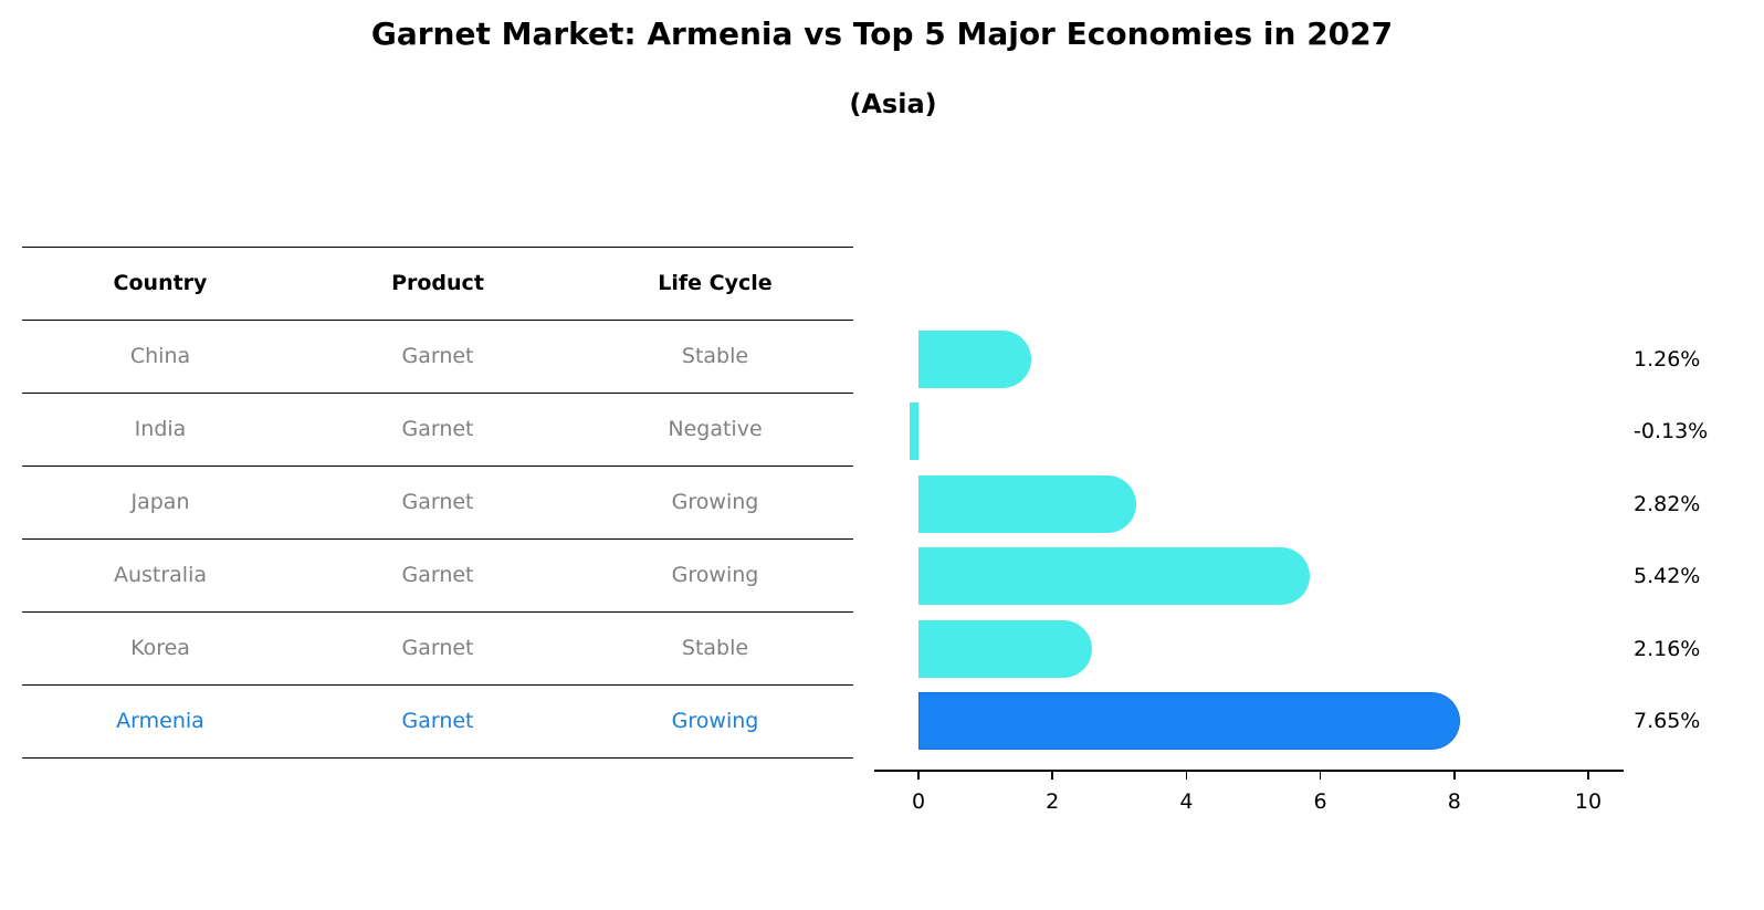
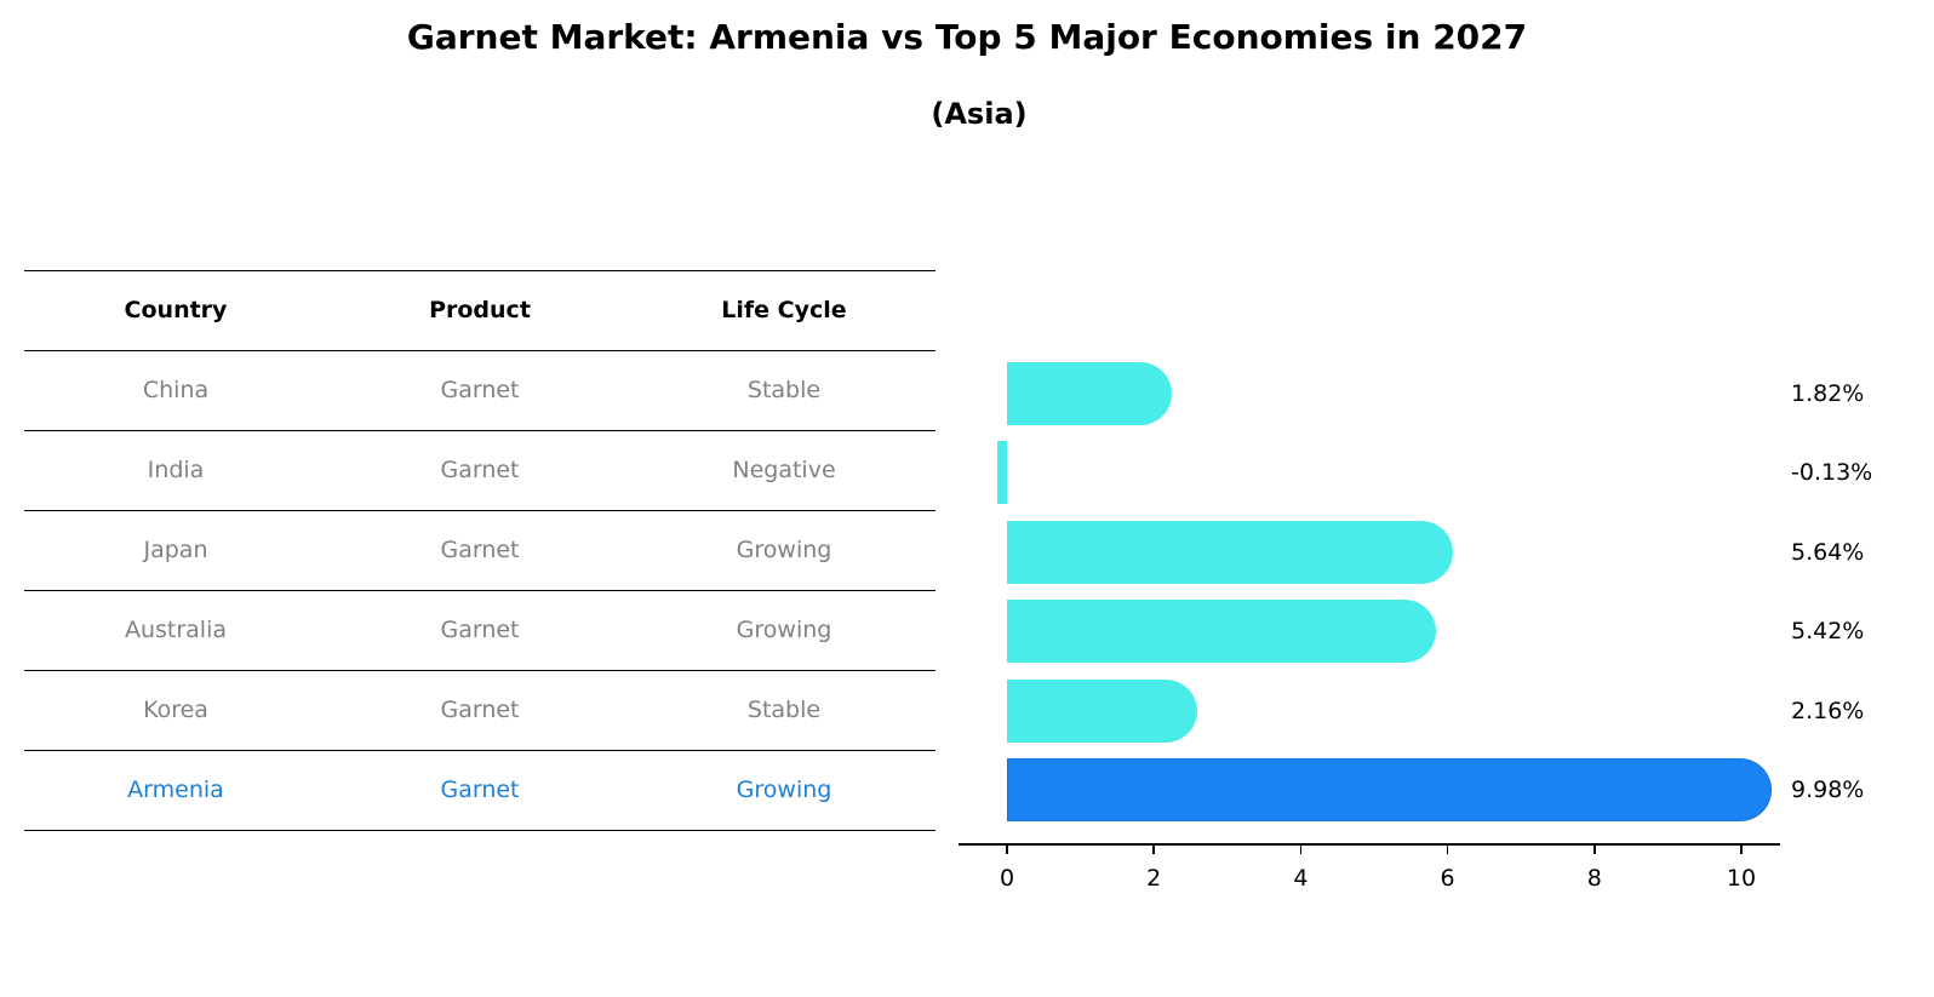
China: 1.26% -> 1.82%
Japan: 2.82% -> 5.64%
Armenia: 7.65% -> 9.98%
